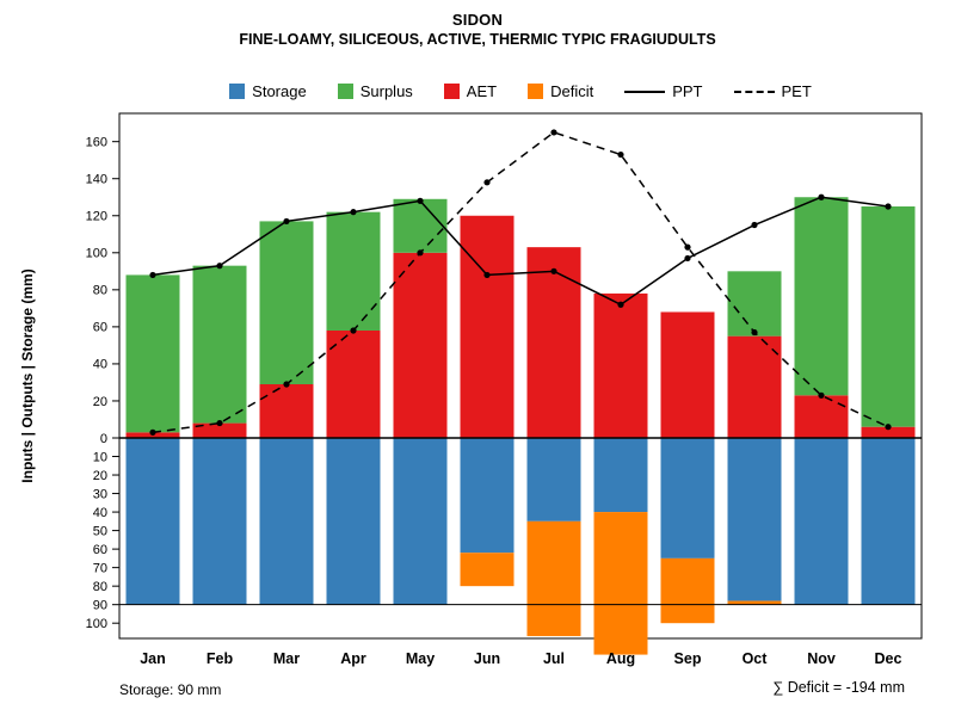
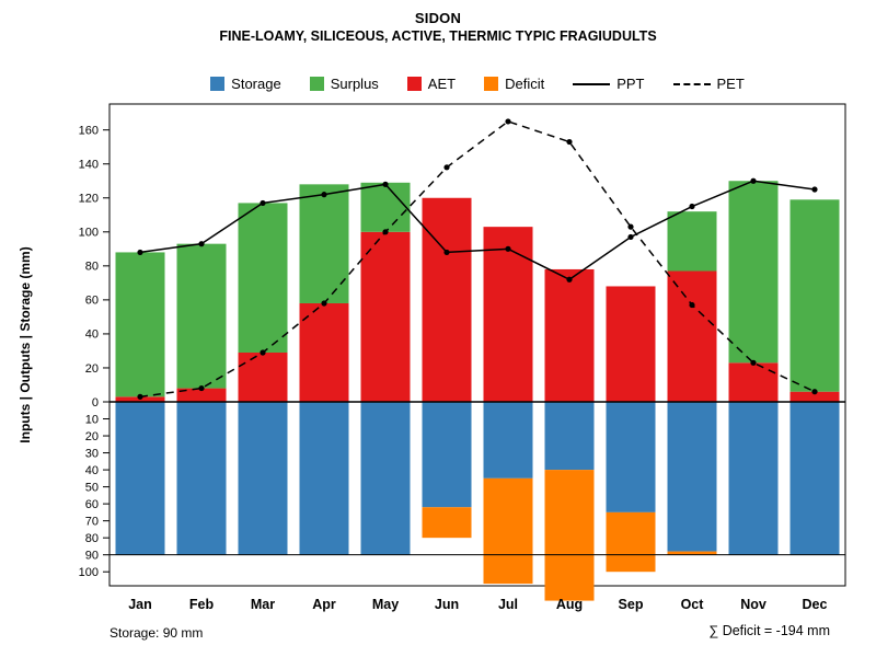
Surplus/Apr: 64 -> 70
AET/Oct: 55 -> 77
Surplus/Dec: 119 -> 113
